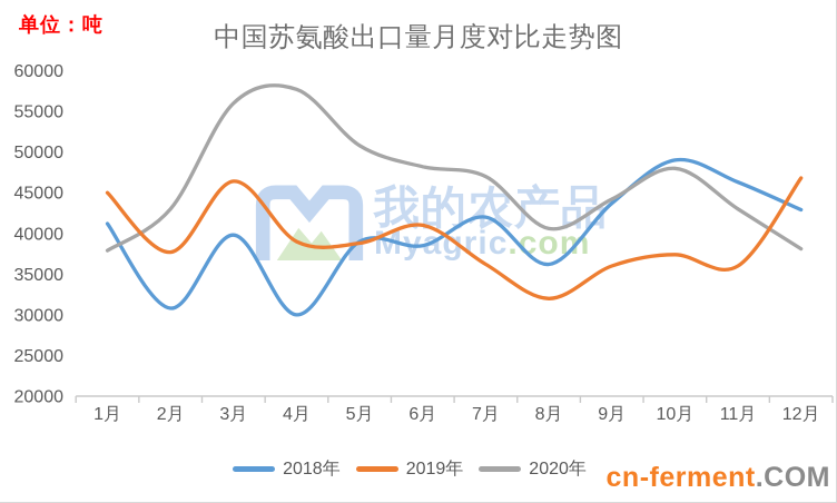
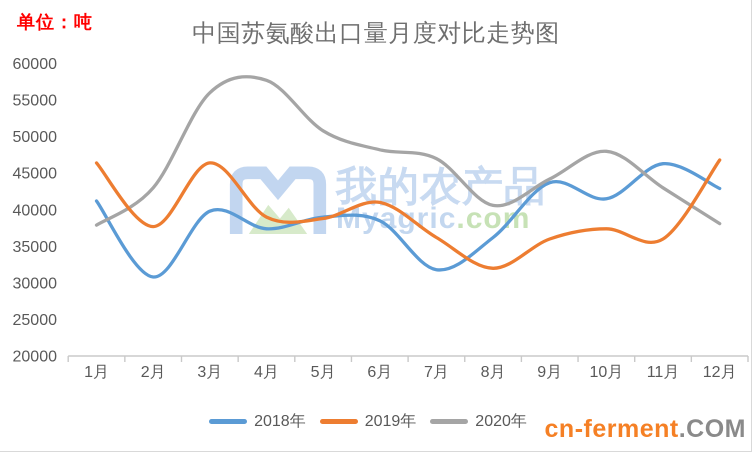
2019年/1月: 45000 -> 46000
2018年/4月: 30000 -> 37000
2018年/7月: 42000 -> 32000
2018年/10月: 49000 -> 42000
